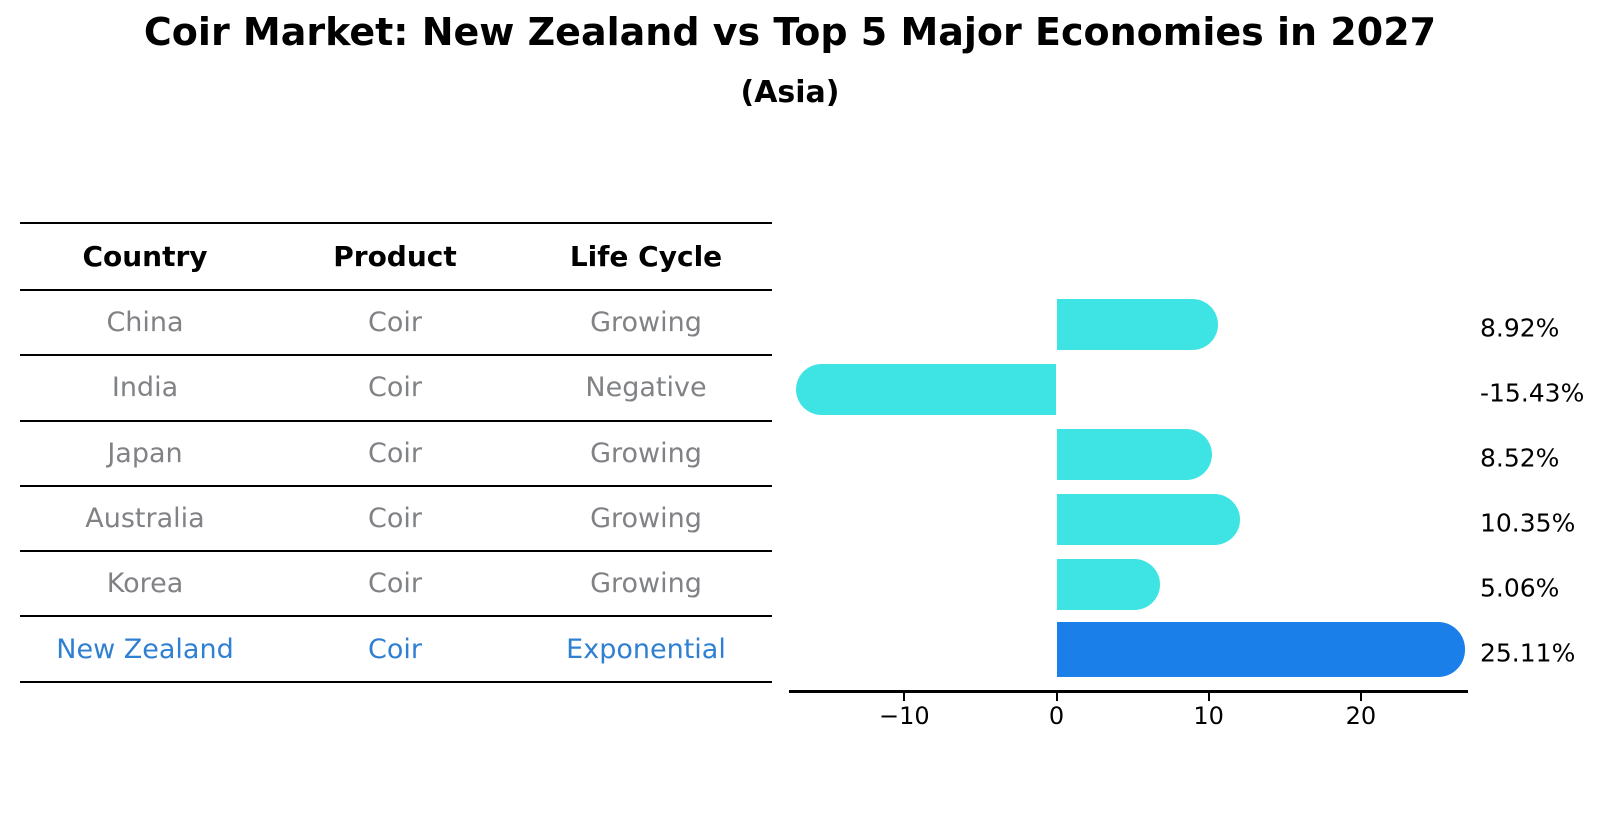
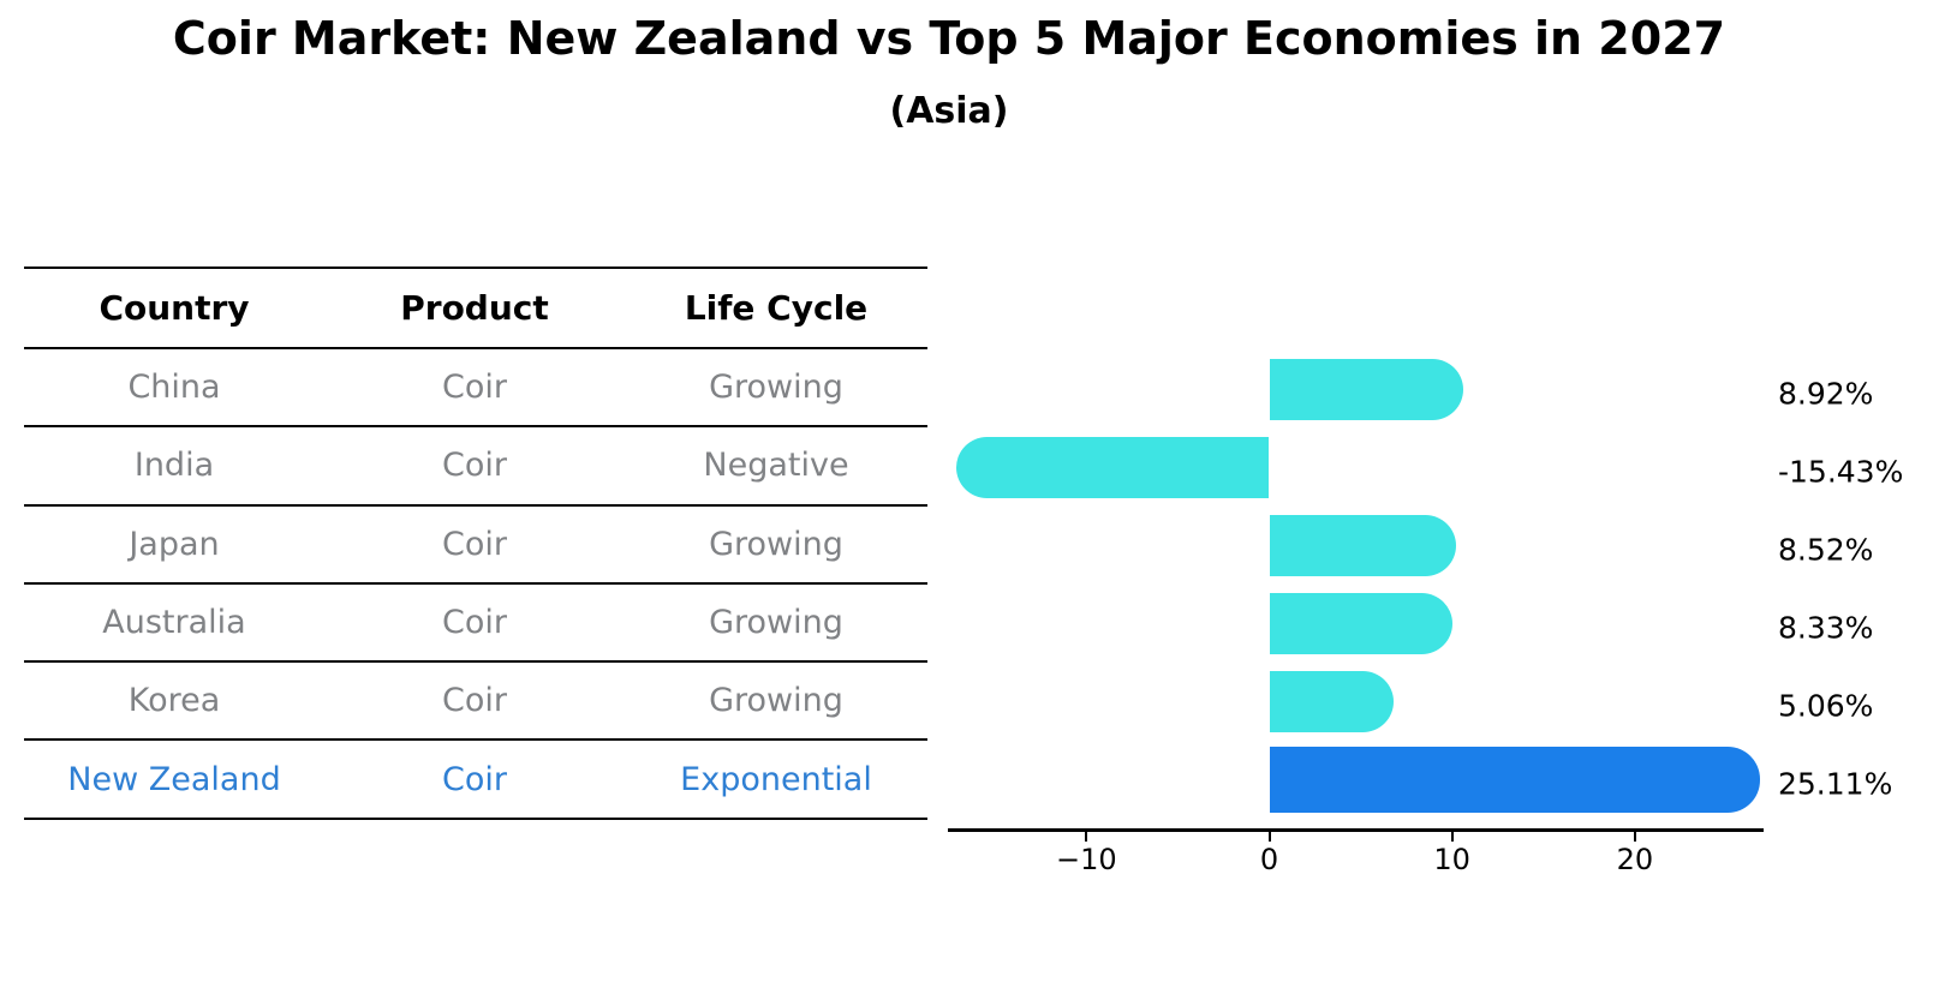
Australia: 10.35% -> 8.33%
